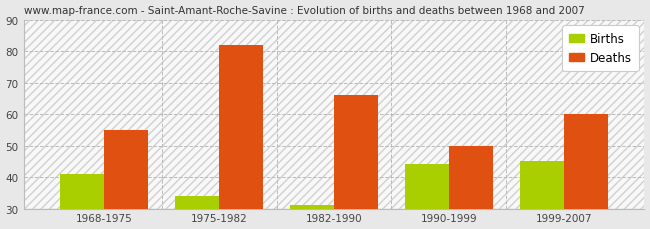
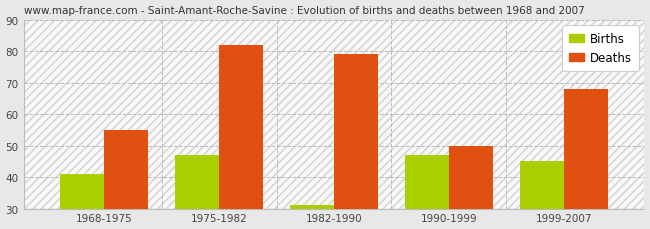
Births/1975-1982: 34 -> 47
Deaths/1982-1990: 66 -> 79
Births/1990-1999: 44 -> 47
Deaths/1999-2007: 60 -> 68
